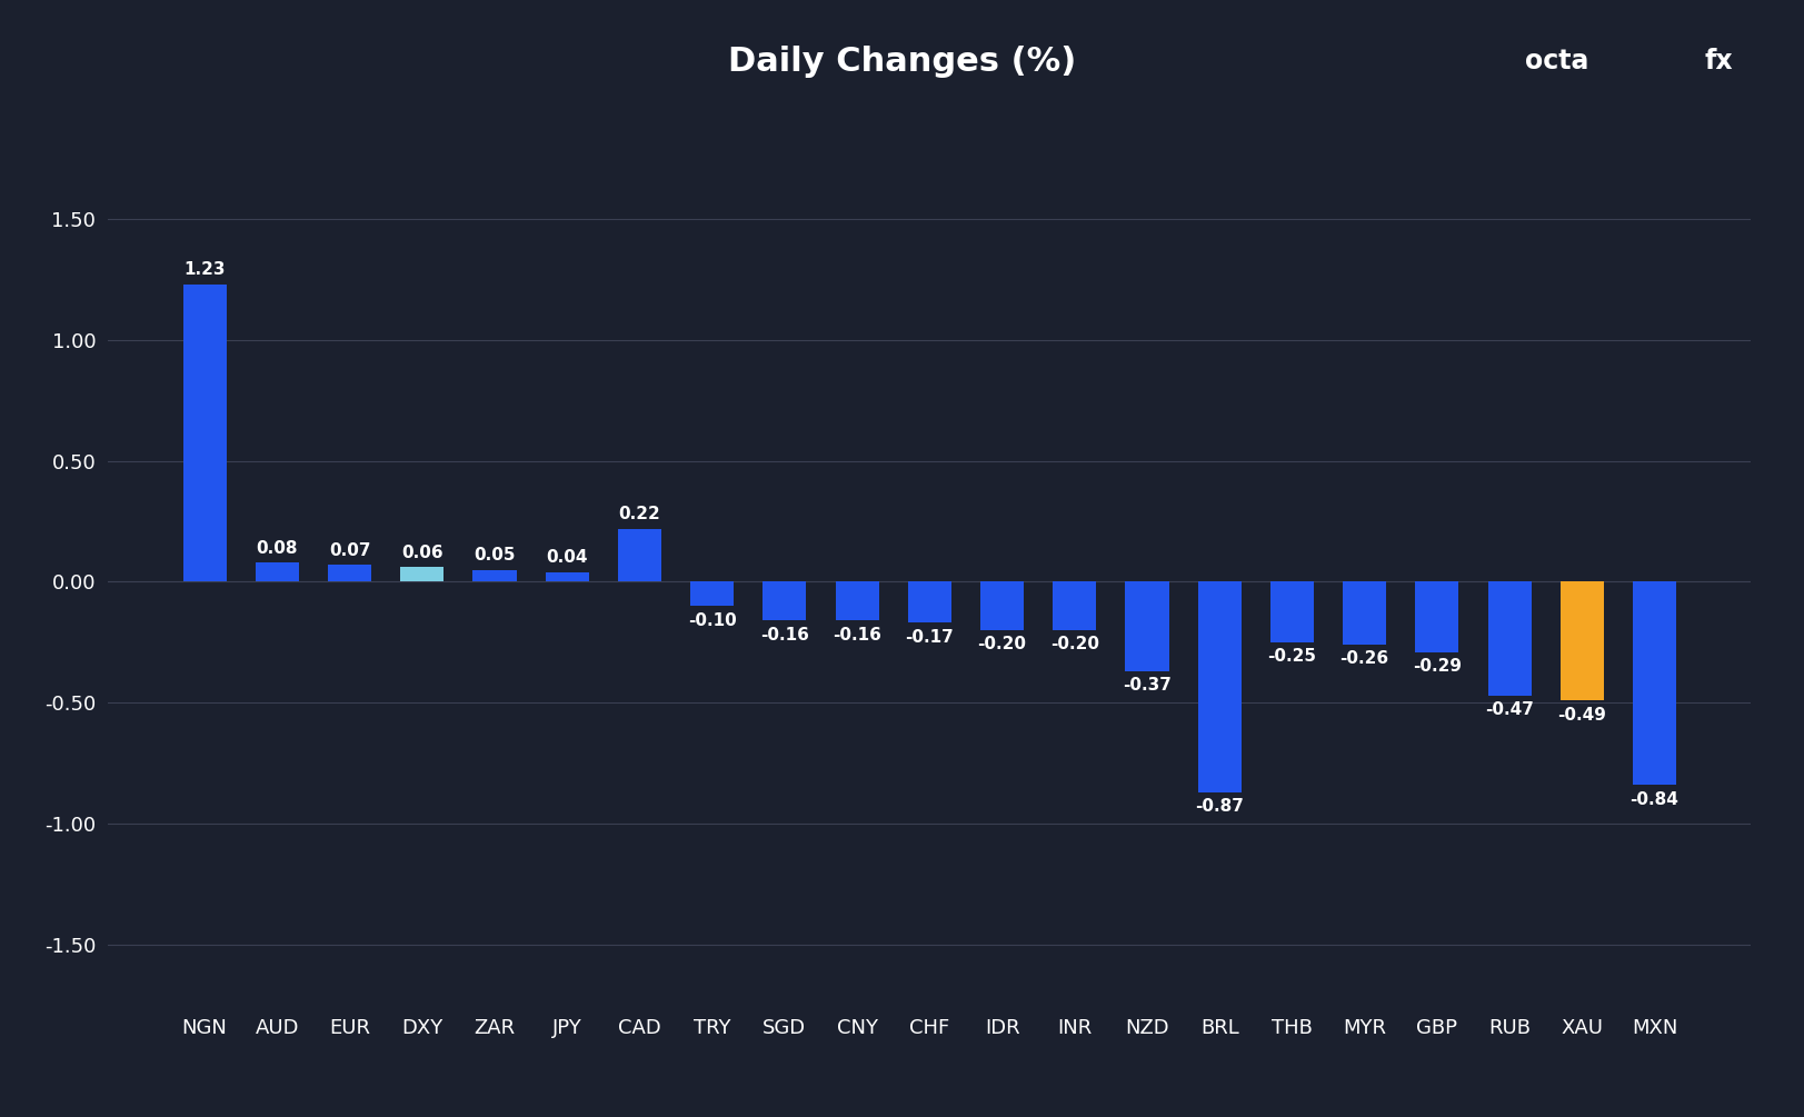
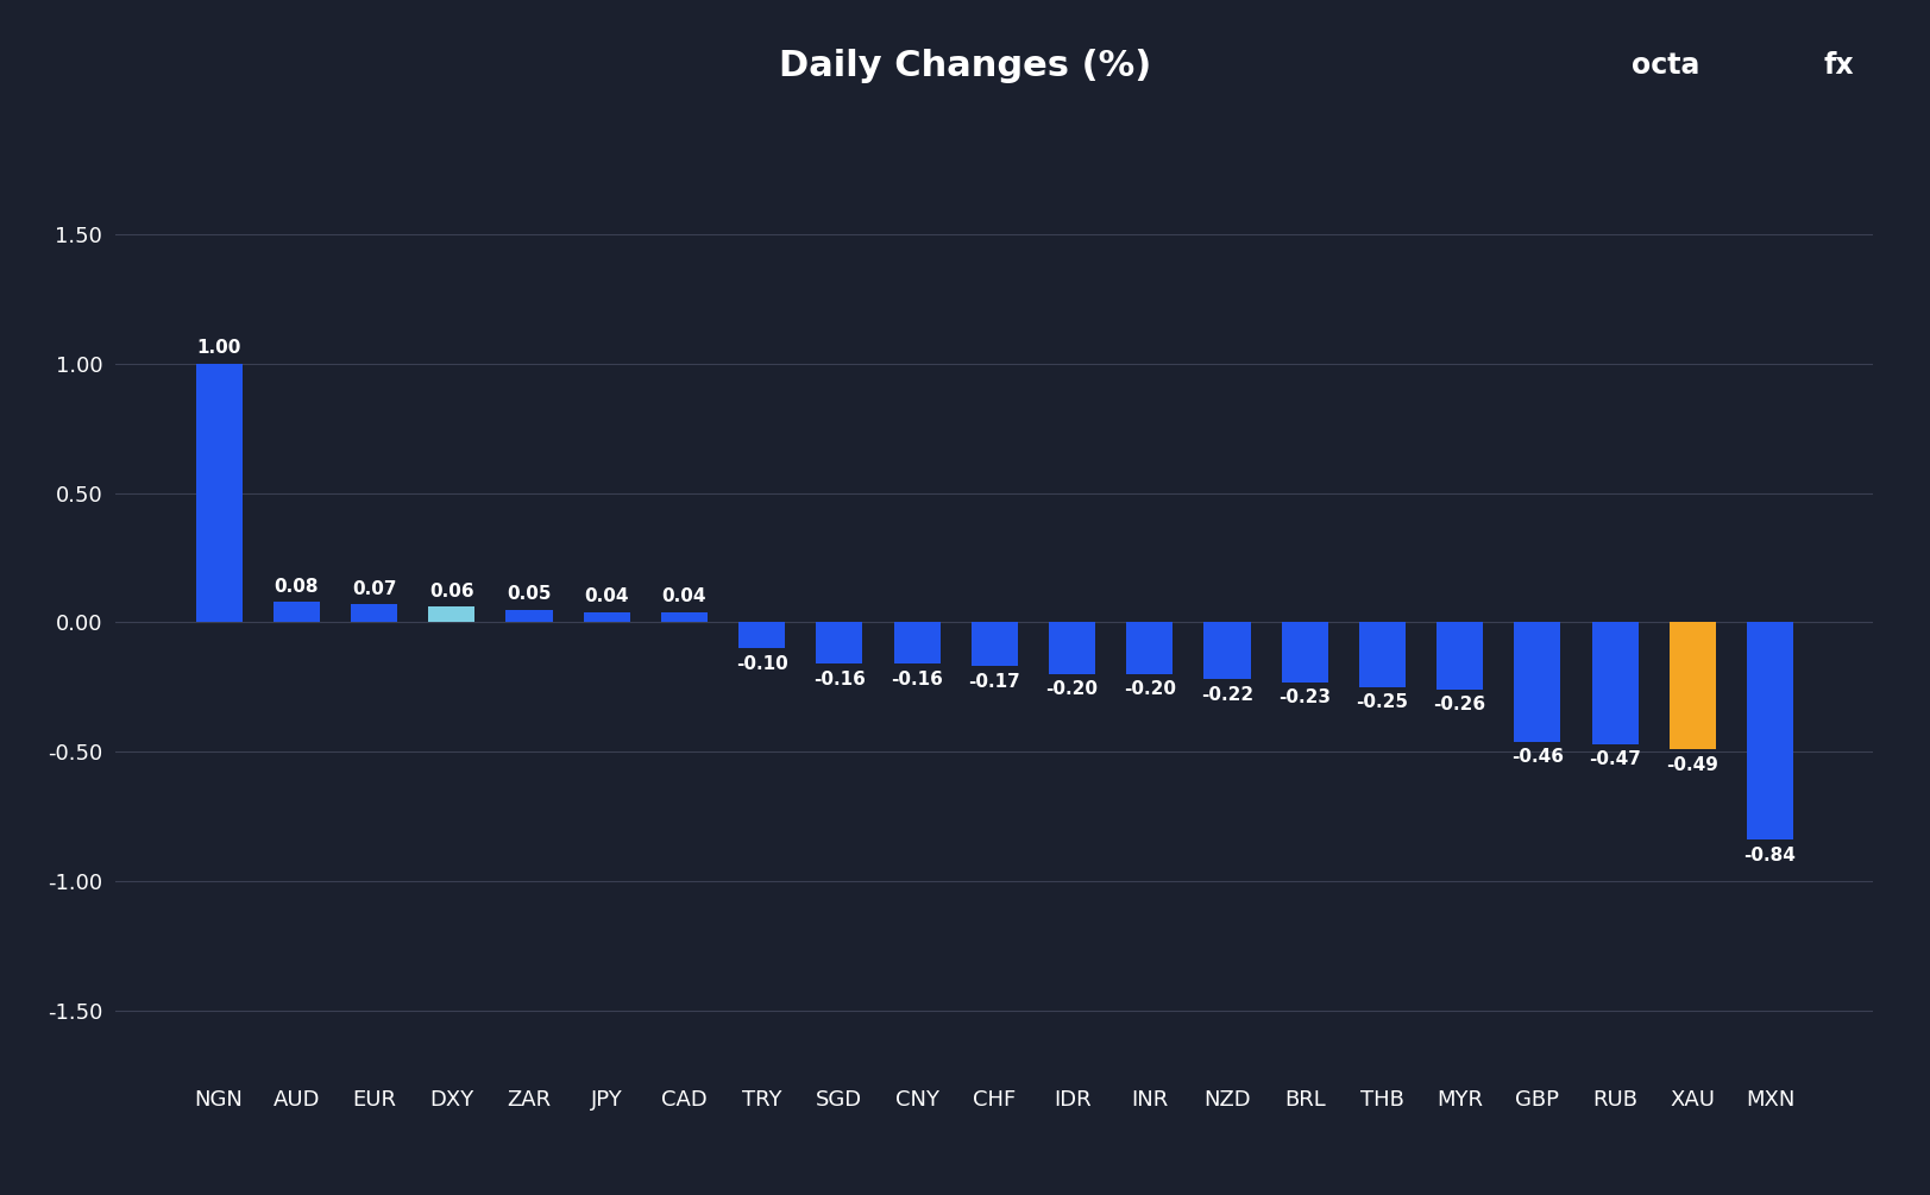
NGN: 1.23 -> 1.00
CAD: 0.22 -> 0.04
NZD: -0.37 -> -0.22
BRL: -0.87 -> -0.23
GBP: -0.29 -> -0.46
